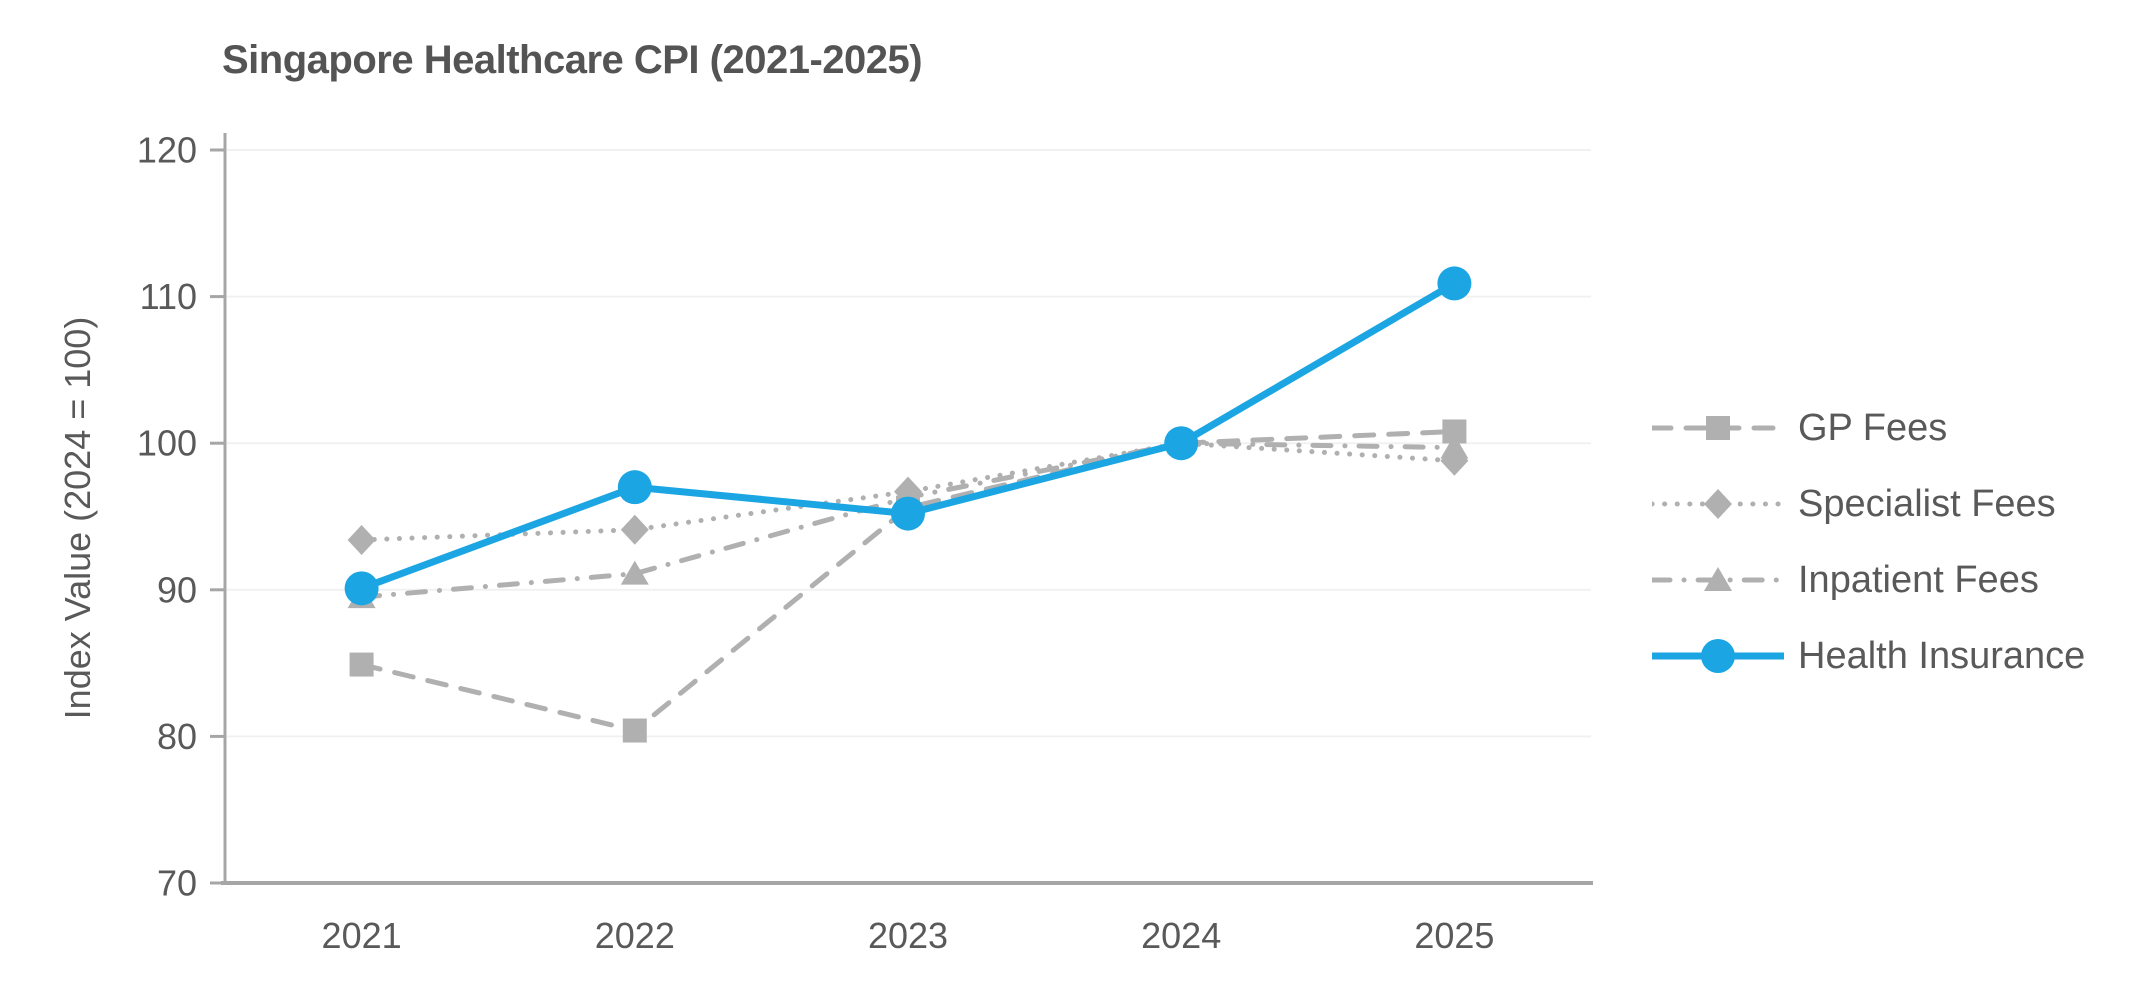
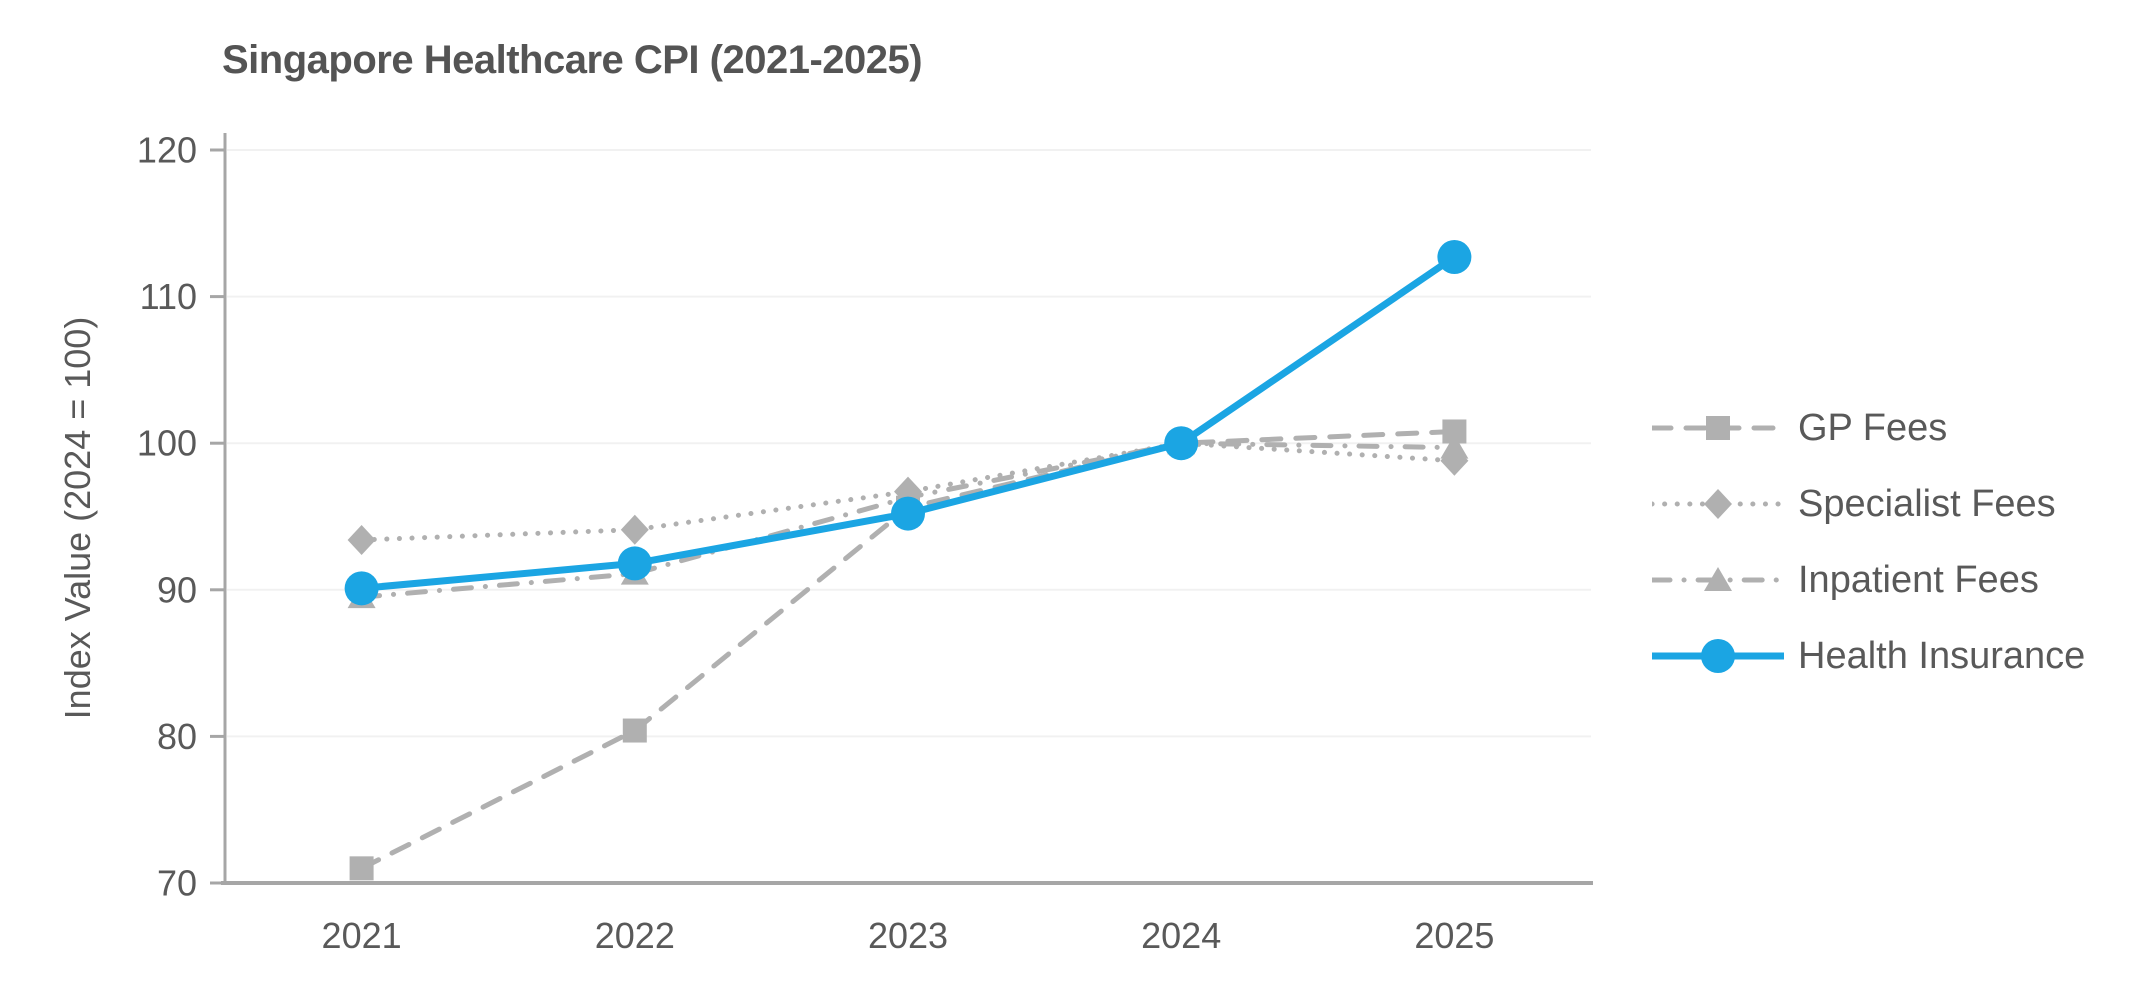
GP Fees/2021: 84.9 -> 71.0
Health Insurance/2022: 97.0 -> 91.8
Health Insurance/2025: 110.9 -> 112.7
